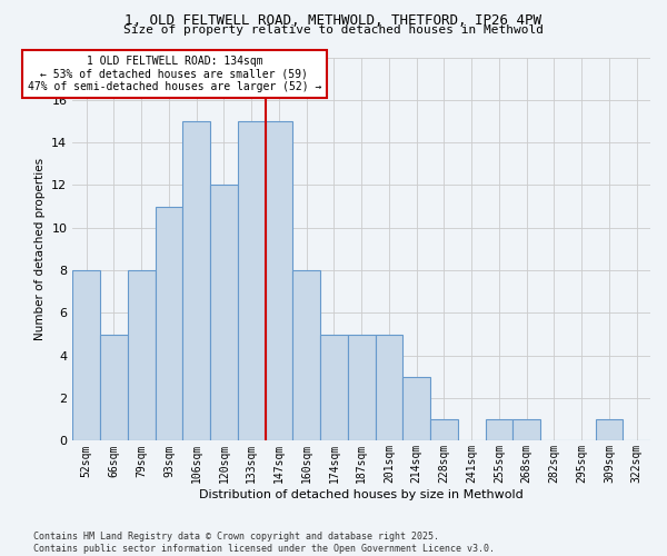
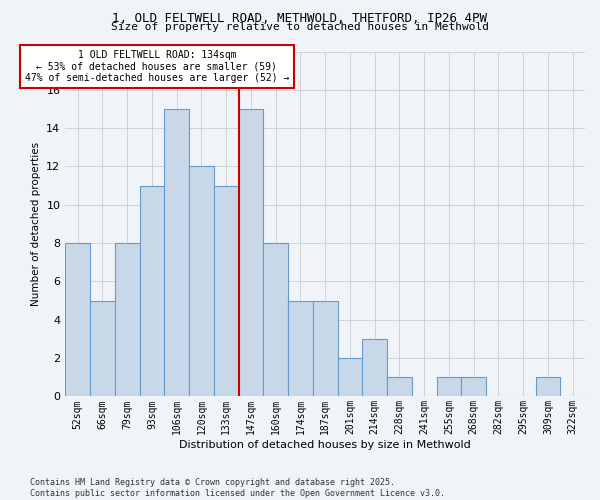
133sqm: 15 -> 11
201sqm: 5 -> 2
